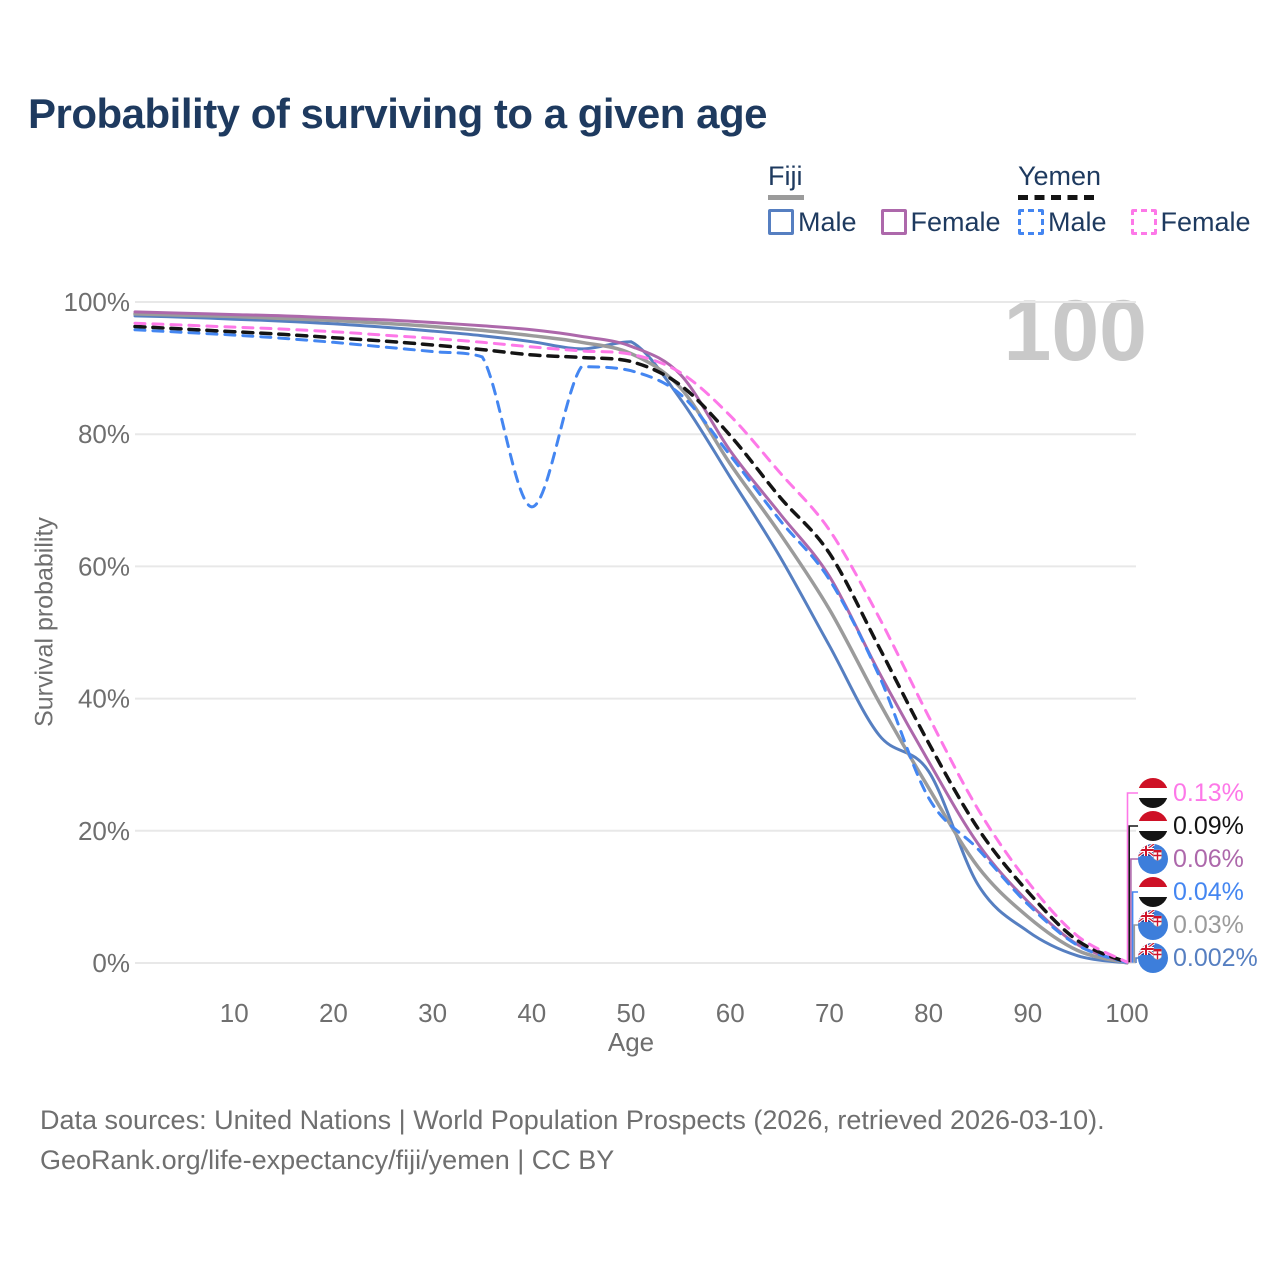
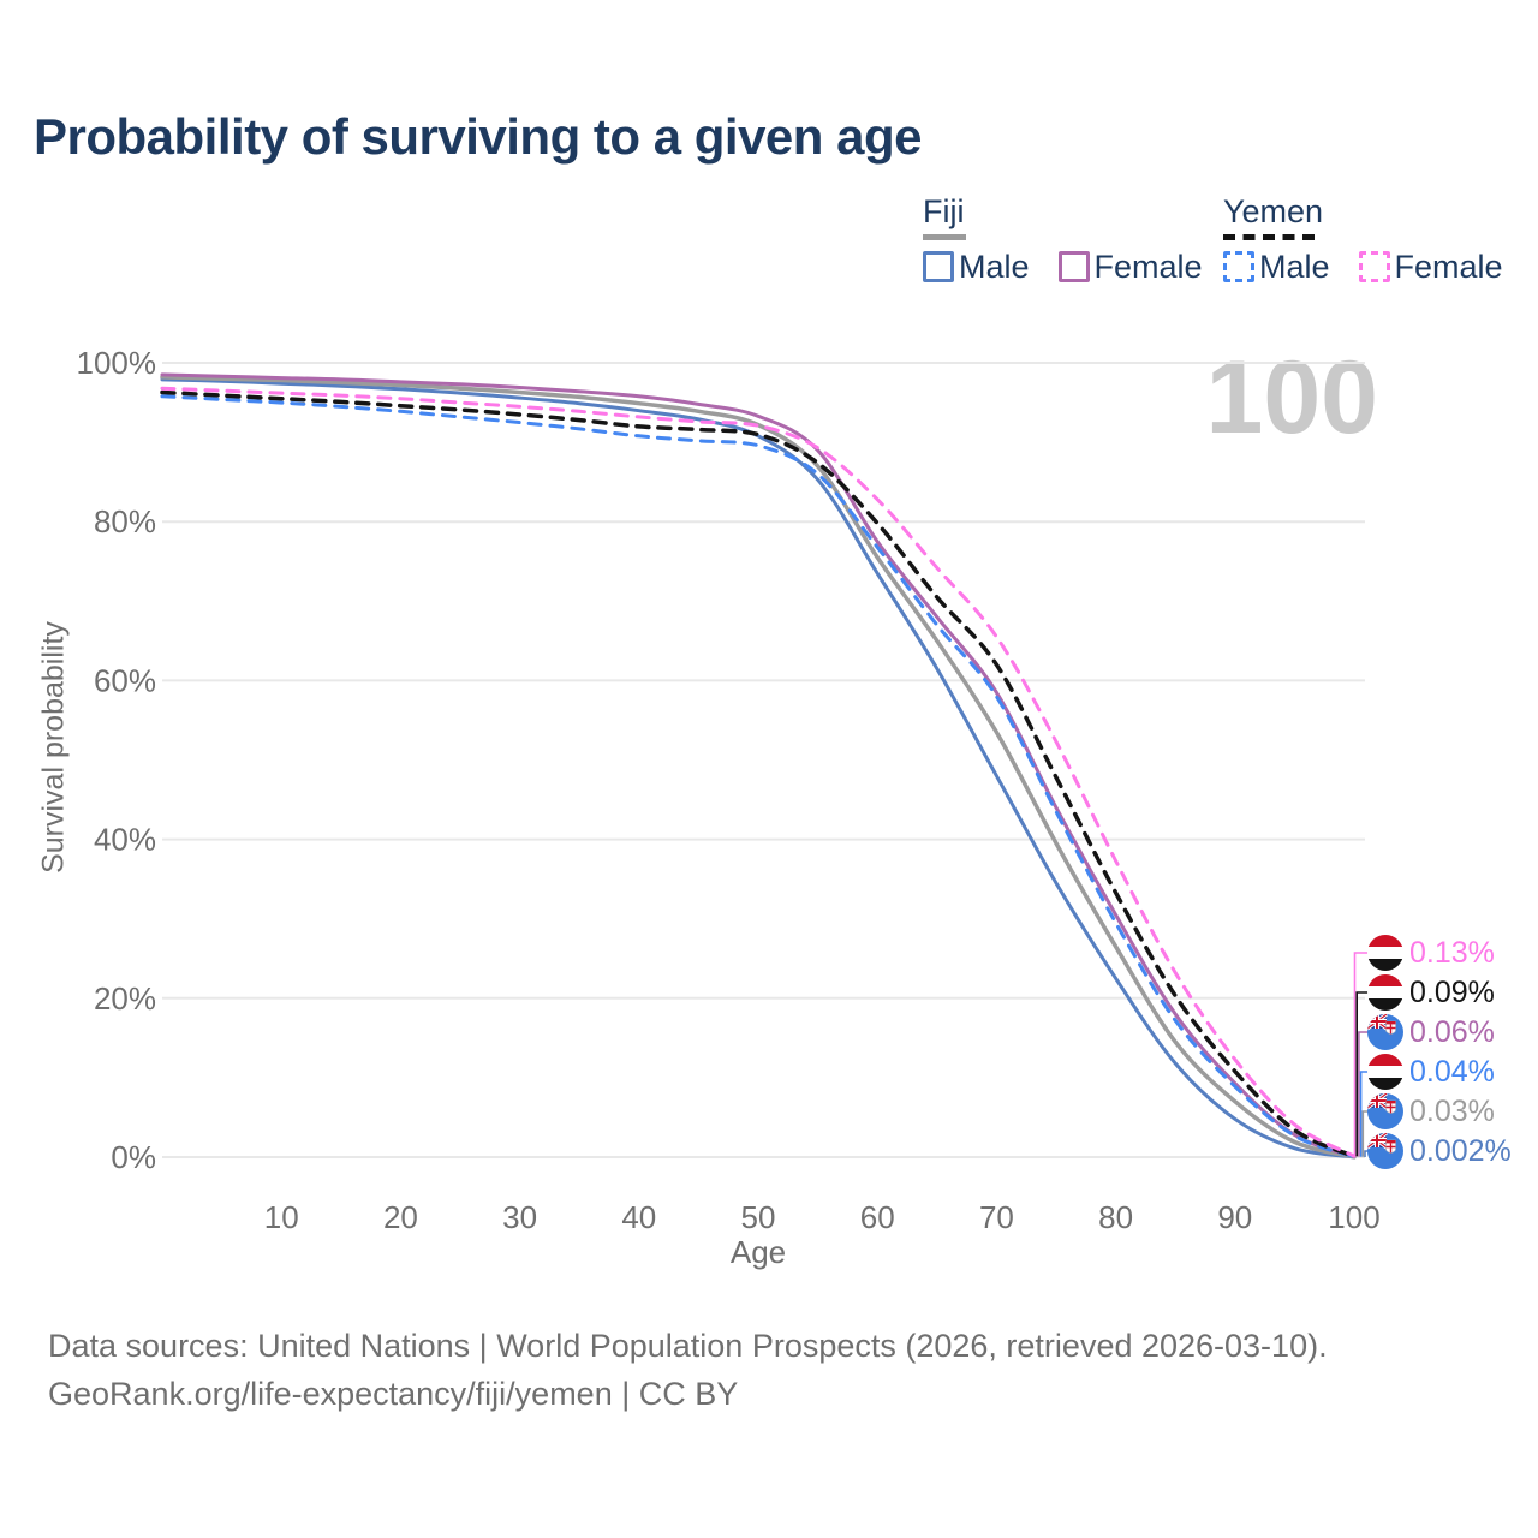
Yemen Male/40: 69% -> 91%
Fiji Male/50: 94% -> 91%
Fiji Male/80: 29% -> 22%
Yemen Male/80: 25% -> 30%
